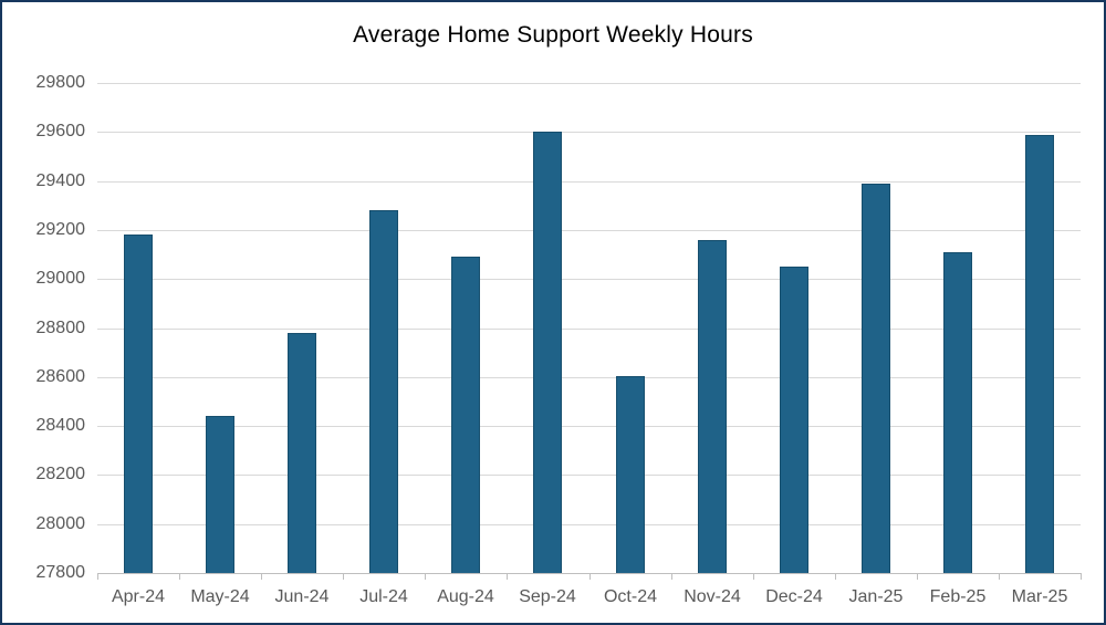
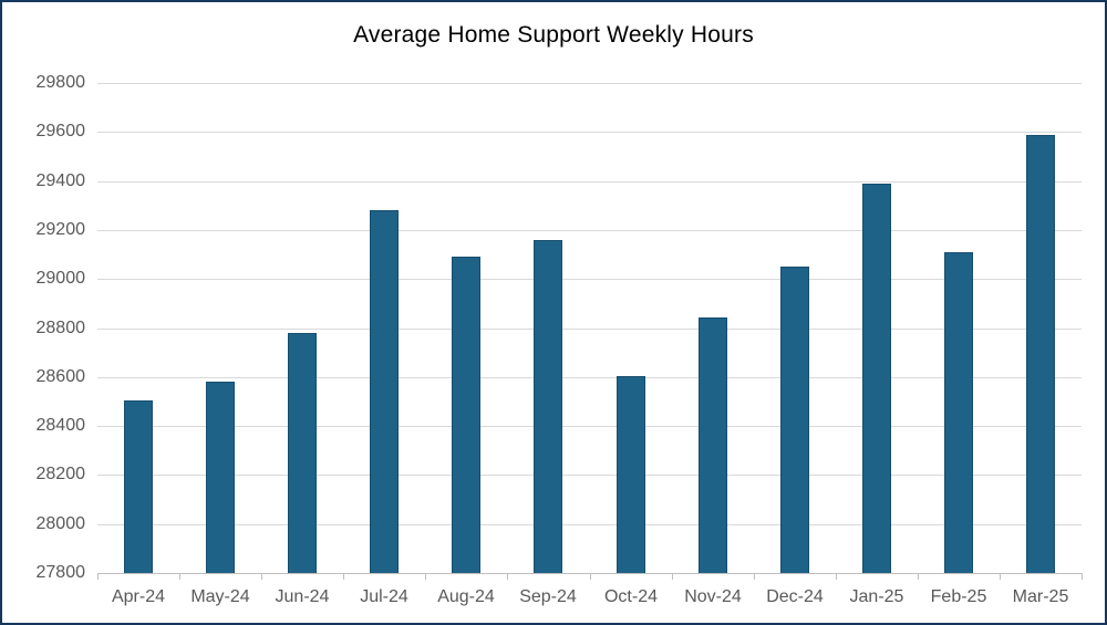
Apr-24: 29180 -> 28500
May-24: 28440 -> 28580
Sep-24: 29600 -> 29160
Nov-24: 29160 -> 28840
